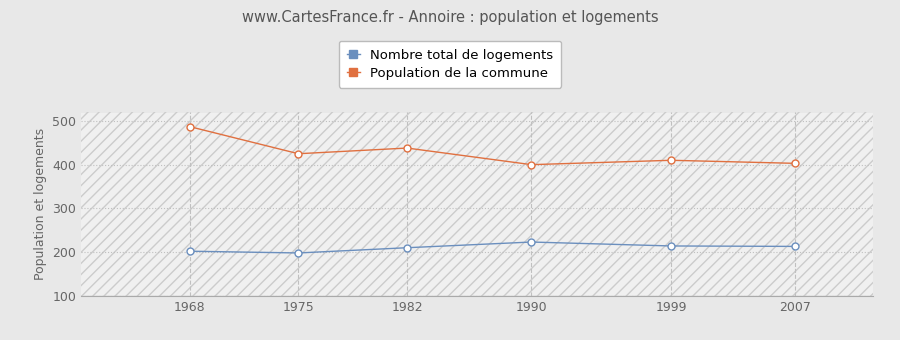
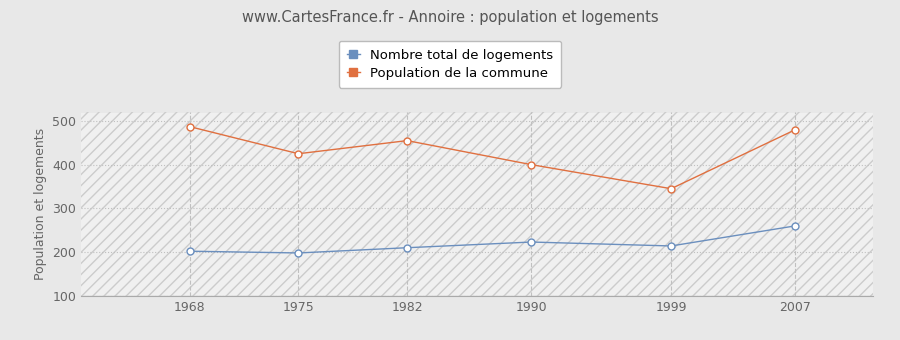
Population de la commune/1982: 438 -> 455
Population de la commune/1999: 410 -> 345
Nombre total de logements/2007: 213 -> 260
Population de la commune/2007: 403 -> 480
